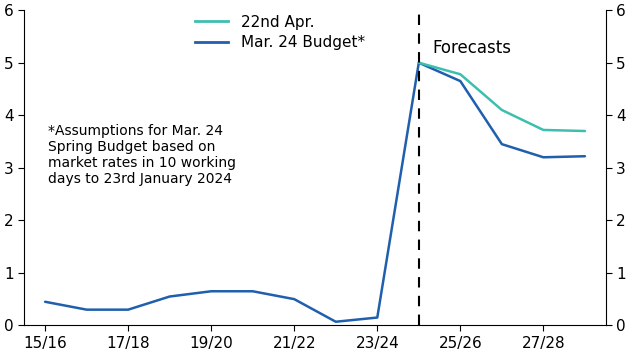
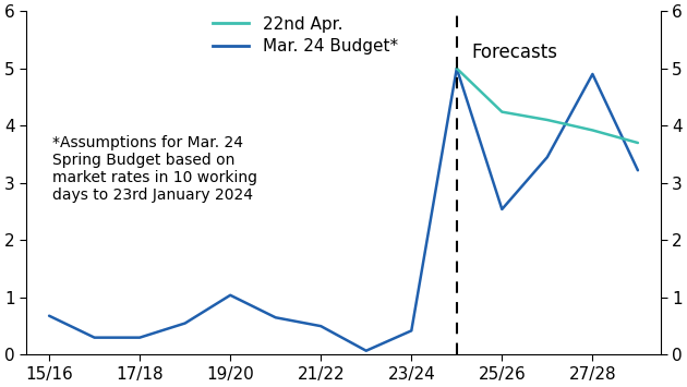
Mar. 24 Budget*/15/16: 0.45 -> 0.68
Mar. 24 Budget*/19/20: 0.65 -> 1.04
Mar. 24 Budget*/23/24: 0.15 -> 0.42
Mar. 24 Budget*/25/26: 4.65 -> 2.54
22nd Apr./25/26: 4.78 -> 4.24
Mar. 24 Budget*/27/28: 3.20 -> 4.90
22nd Apr./27/28: 3.72 -> 3.92
